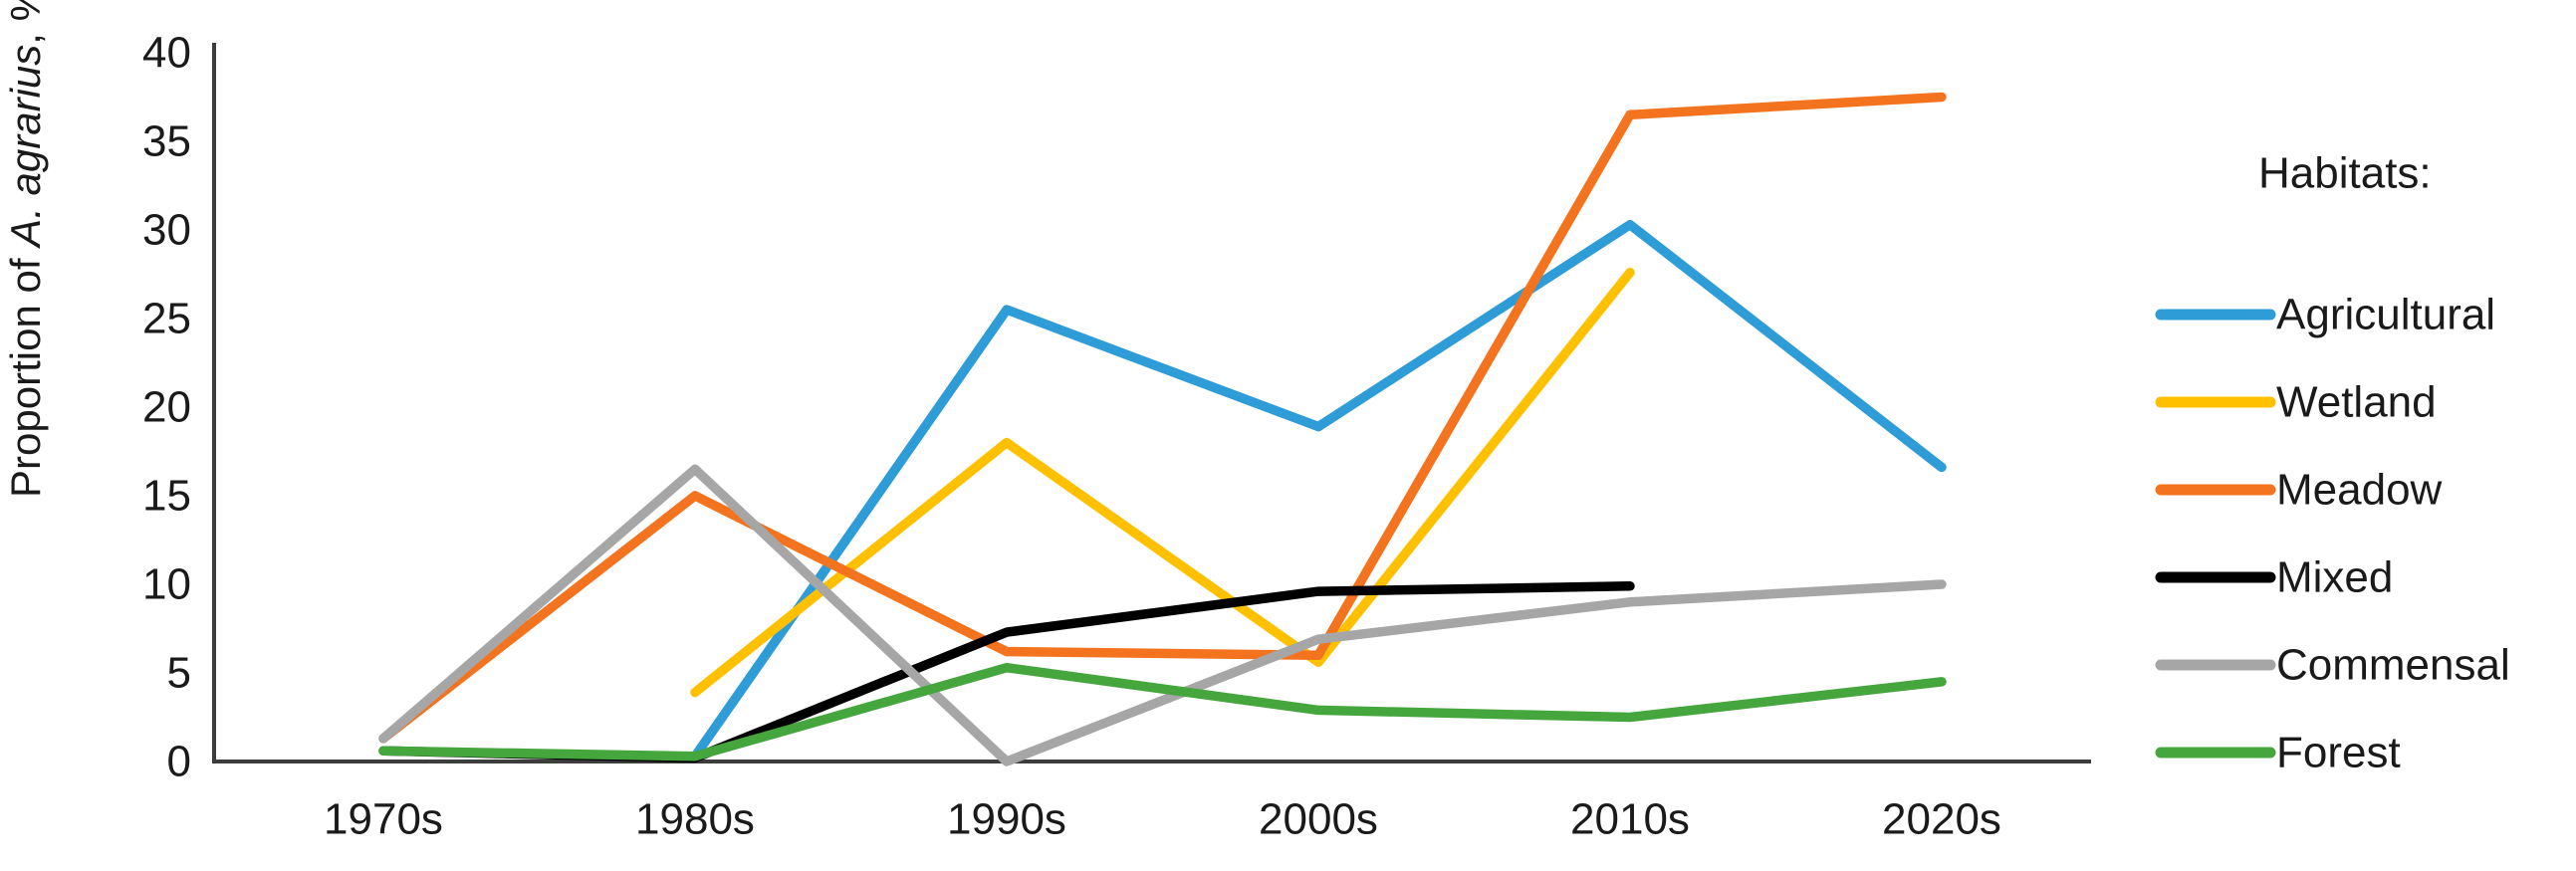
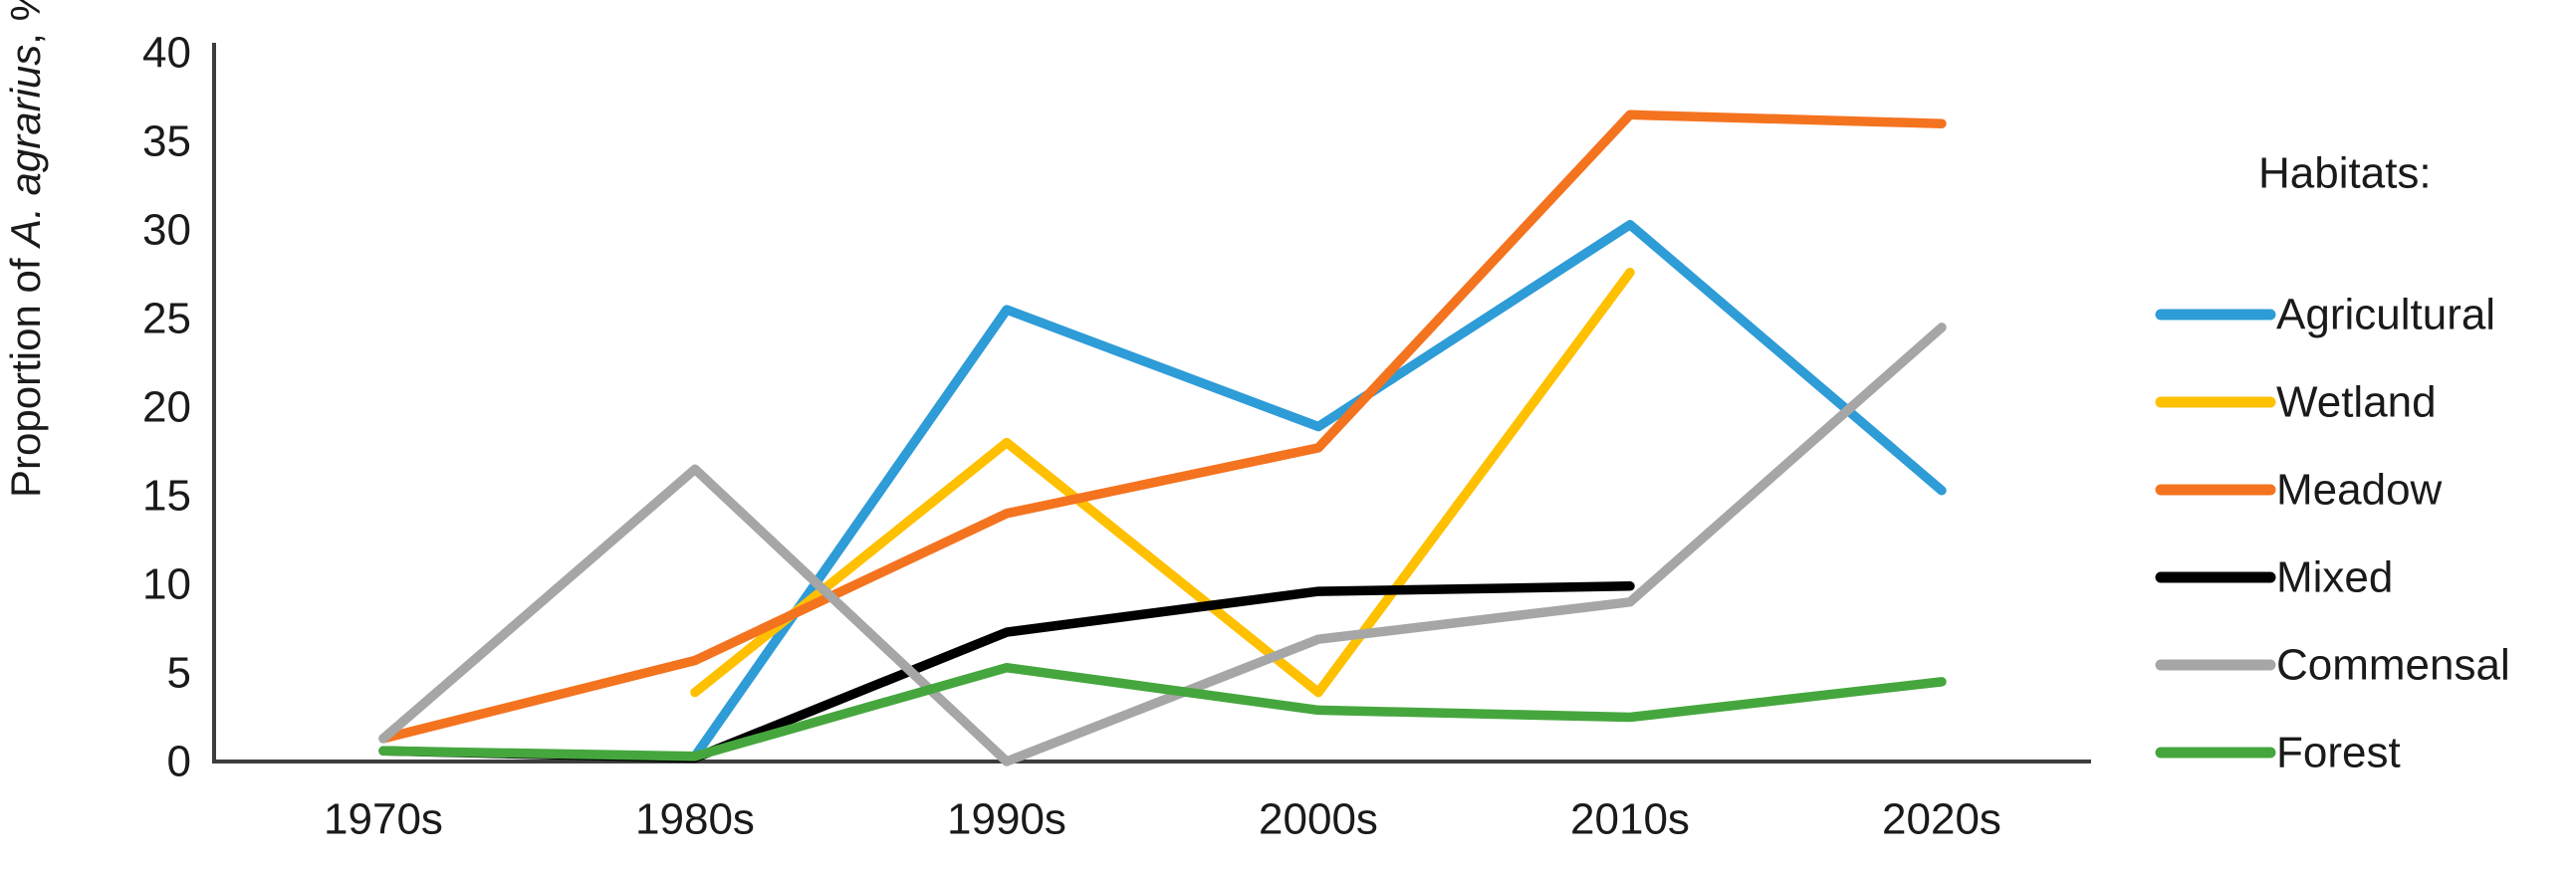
Meadow/1980s: 15.0 -> 5.7
Meadow/1990s: 6.2 -> 14.0
Wetland/2000s: 5.6 -> 3.9
Meadow/2000s: 6.0 -> 17.7
Agricultural/2020s: 16.6 -> 15.3
Meadow/2020s: 37.5 -> 36.0
Commensal/2020s: 10.0 -> 24.5
